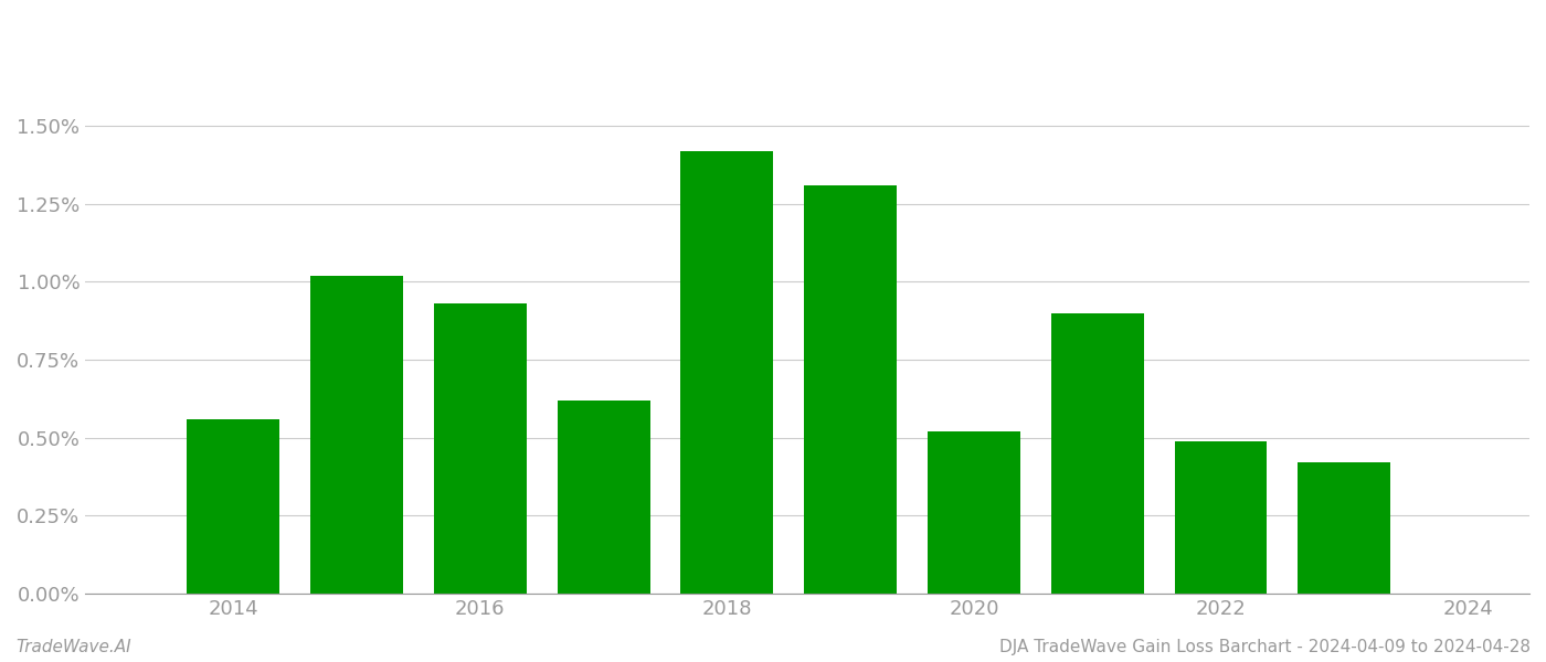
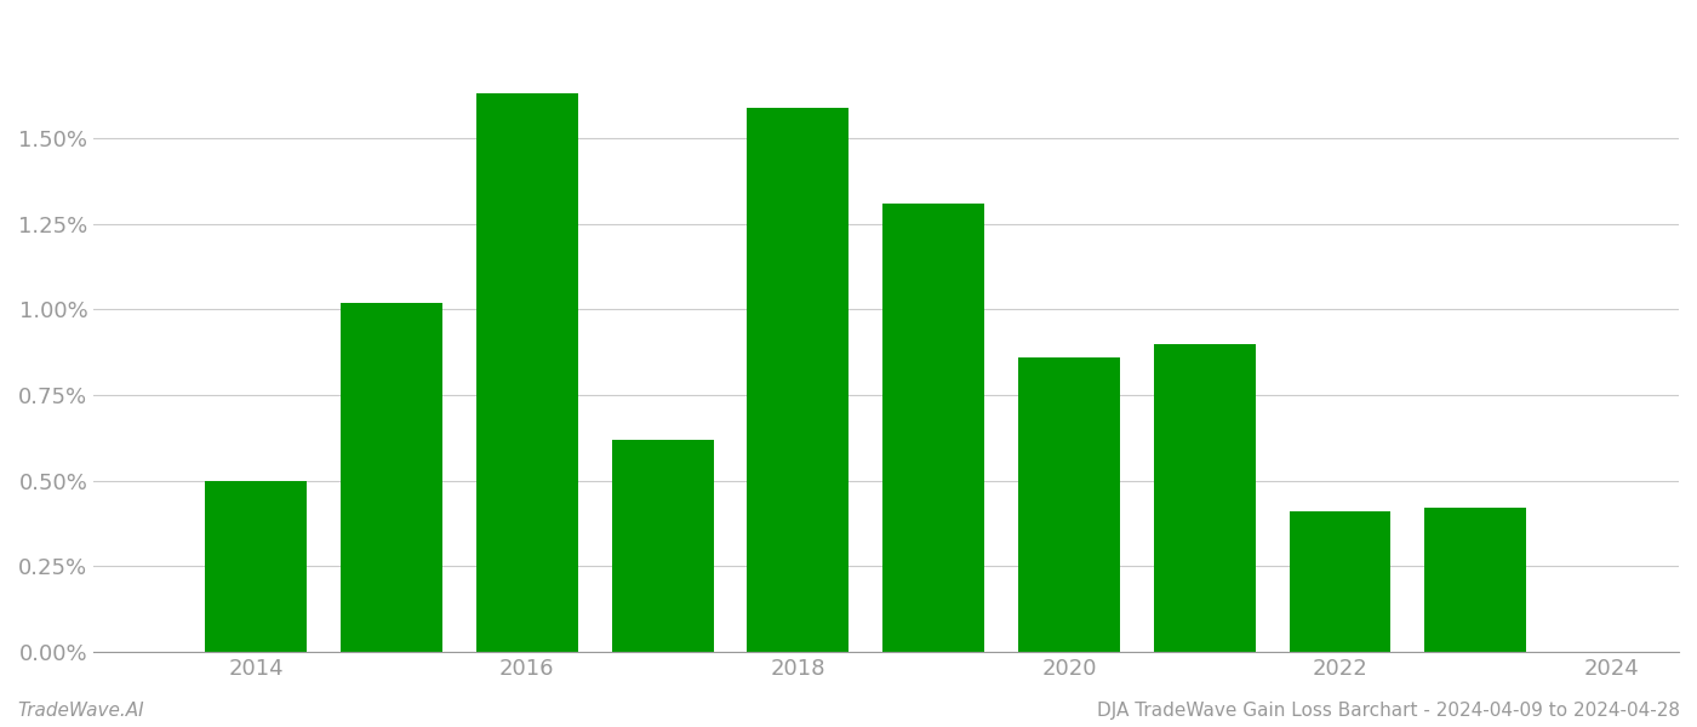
2014: 0.56% -> 0.50%
2016: 0.93% -> 1.63%
2018: 1.42% -> 1.59%
2020: 0.52% -> 0.86%
2022: 0.49% -> 0.41%
